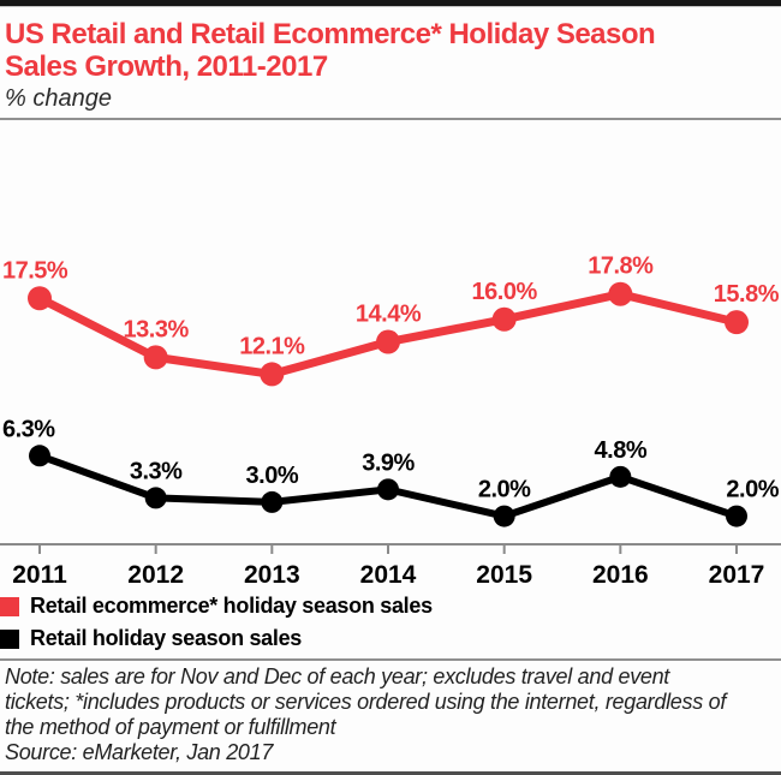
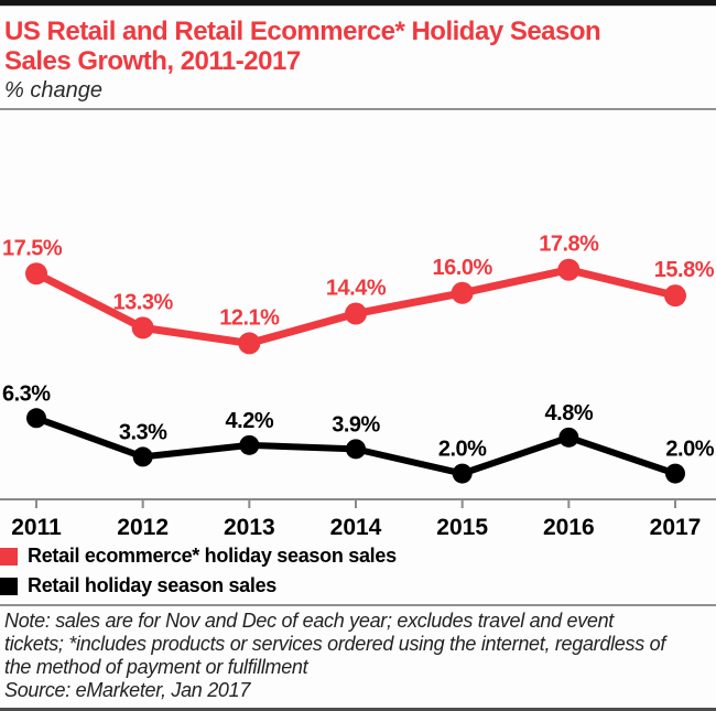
Retail holiday season sales/2013: 3.0% -> 4.2%
